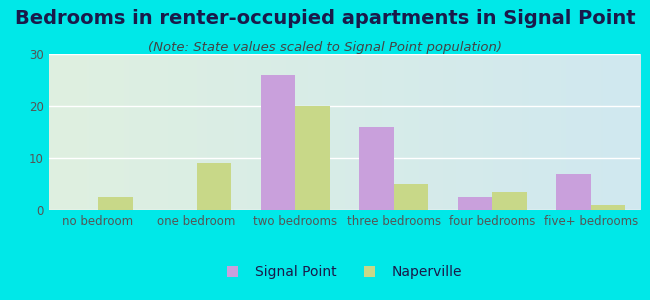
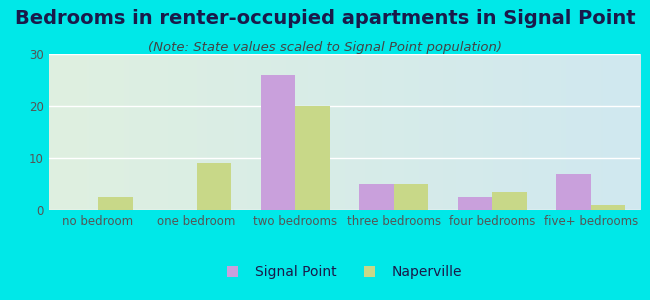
Signal Point/three bedrooms: 16.0 -> 5.0
